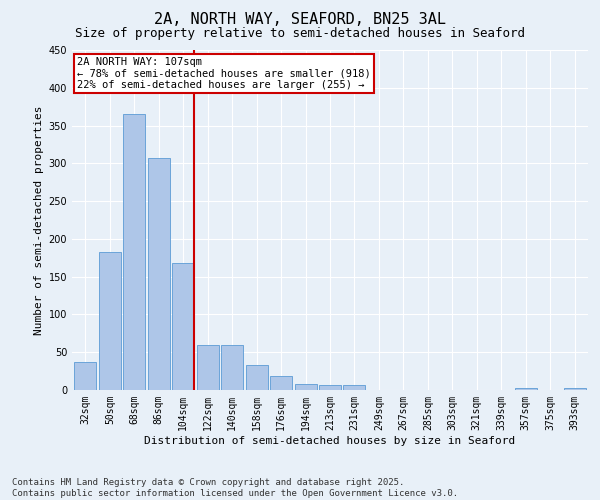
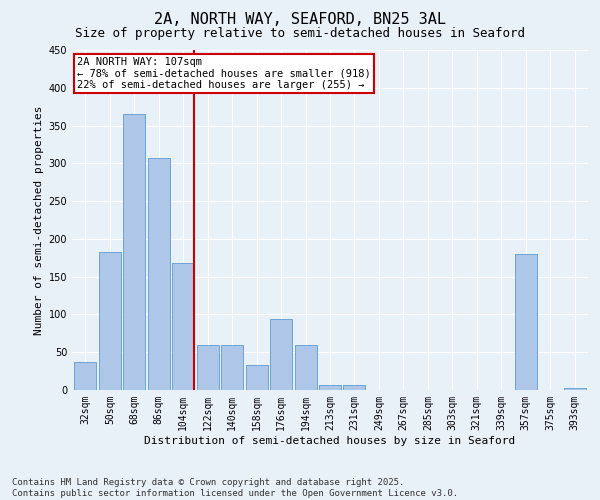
176sqm: 18 -> 94
194sqm: 8 -> 60
357sqm: 3 -> 180
